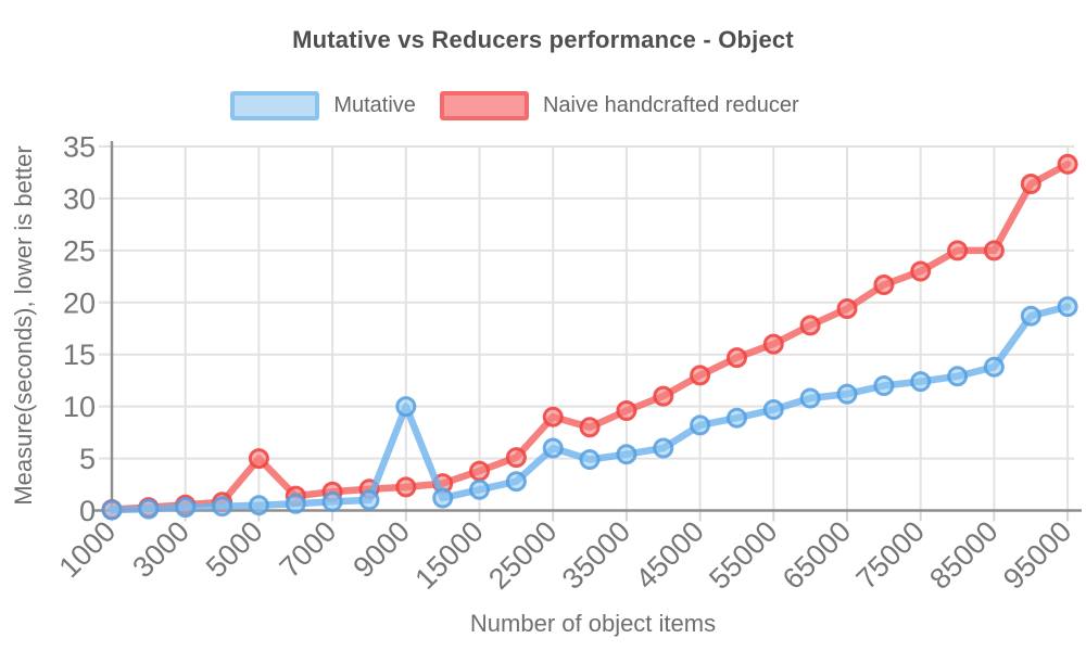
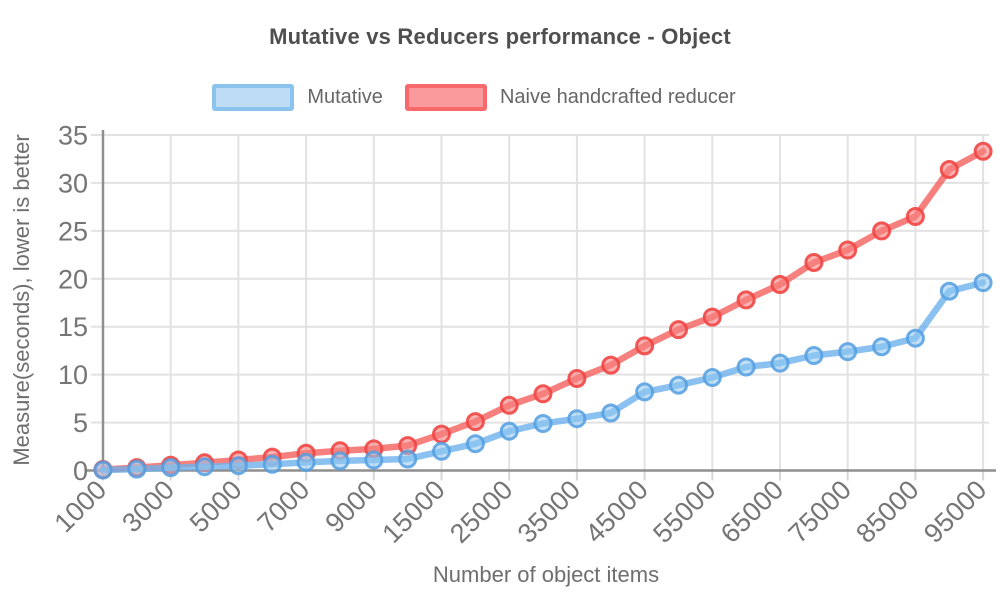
Naive handcrafted reducer/5000: 5 -> 1
Mutative/9000: 10 -> 1
Mutative/25000: 6 -> 4
Naive handcrafted reducer/25000: 9 -> 7
Naive handcrafted reducer/85000: 25 -> 26
